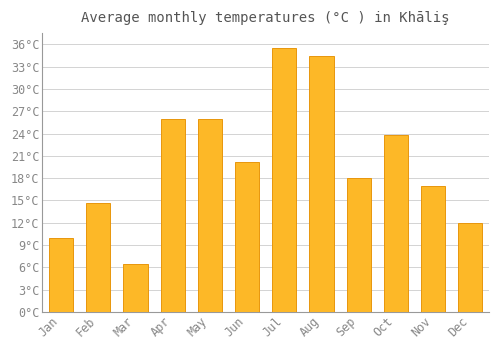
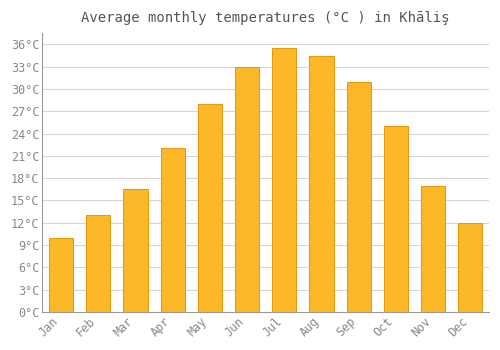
Feb: 14.6°C -> 13.0°C
Mar: 6.4°C -> 16.5°C
Apr: 26.0°C -> 22.0°C
May: 26.0°C -> 28.0°C
Jun: 20.2°C -> 33.0°C
Sep: 18.0°C -> 31.0°C
Oct: 23.8°C -> 25.0°C
